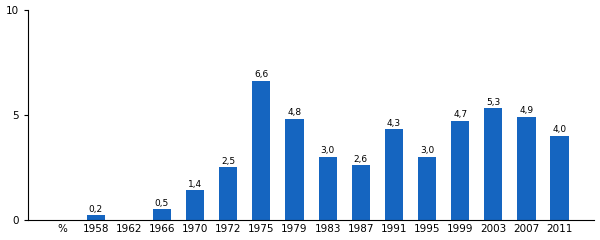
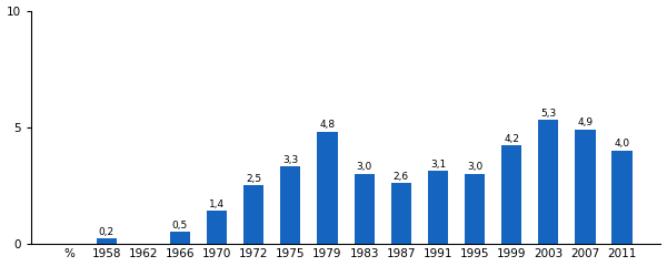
1975: 6,6 -> 3,3
1991: 4,3 -> 3,1
1999: 4,7 -> 4,2
